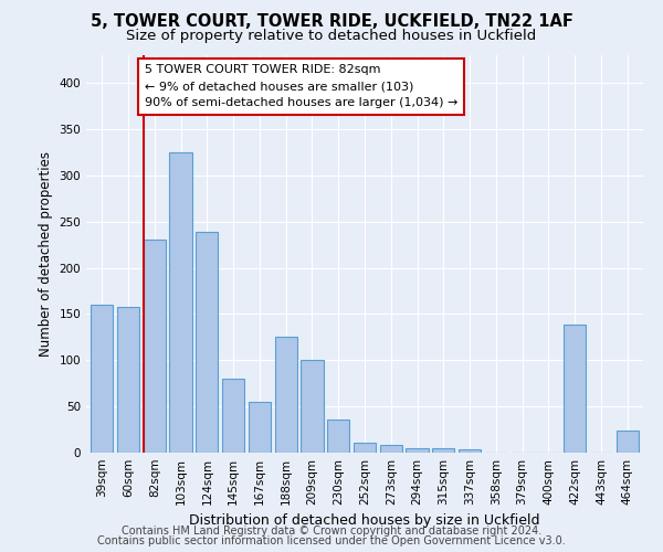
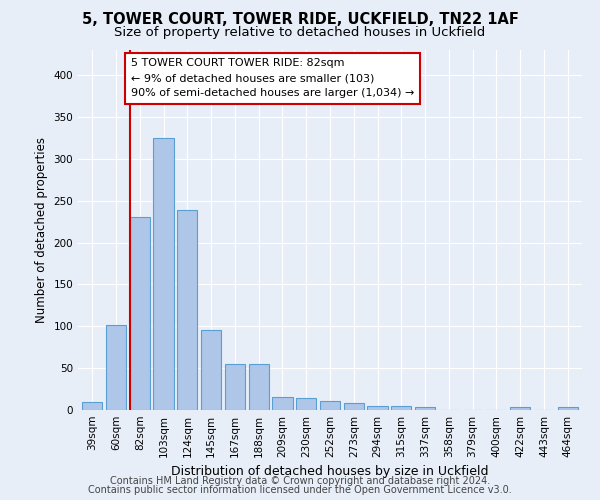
39sqm: 160 -> 10
60sqm: 158 -> 102
145sqm: 80 -> 96
188sqm: 126 -> 55
209sqm: 100 -> 15
230sqm: 36 -> 14
422sqm: 138 -> 3
464sqm: 24 -> 3
